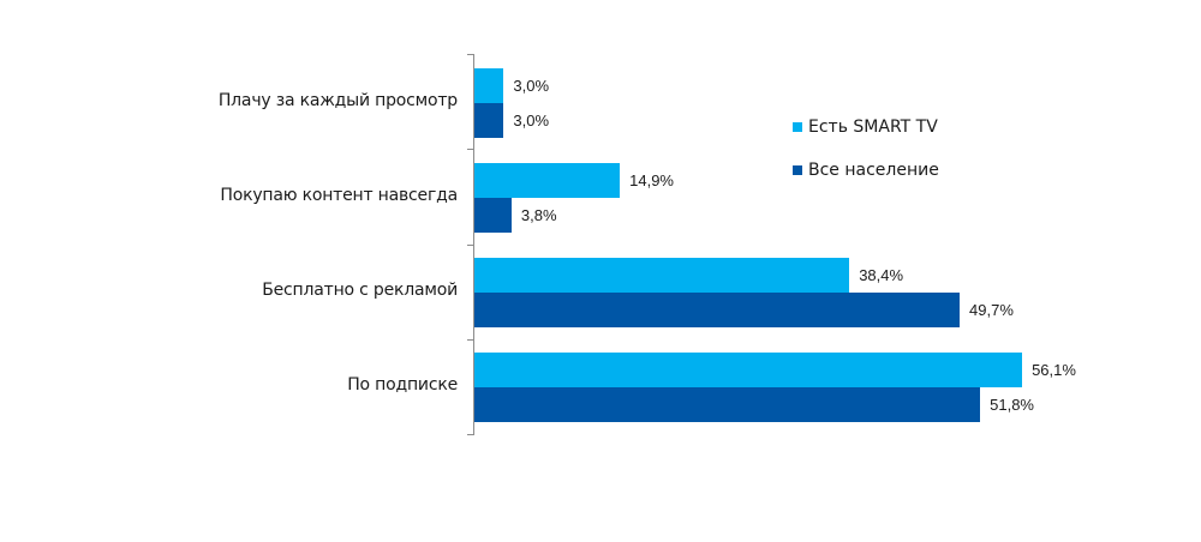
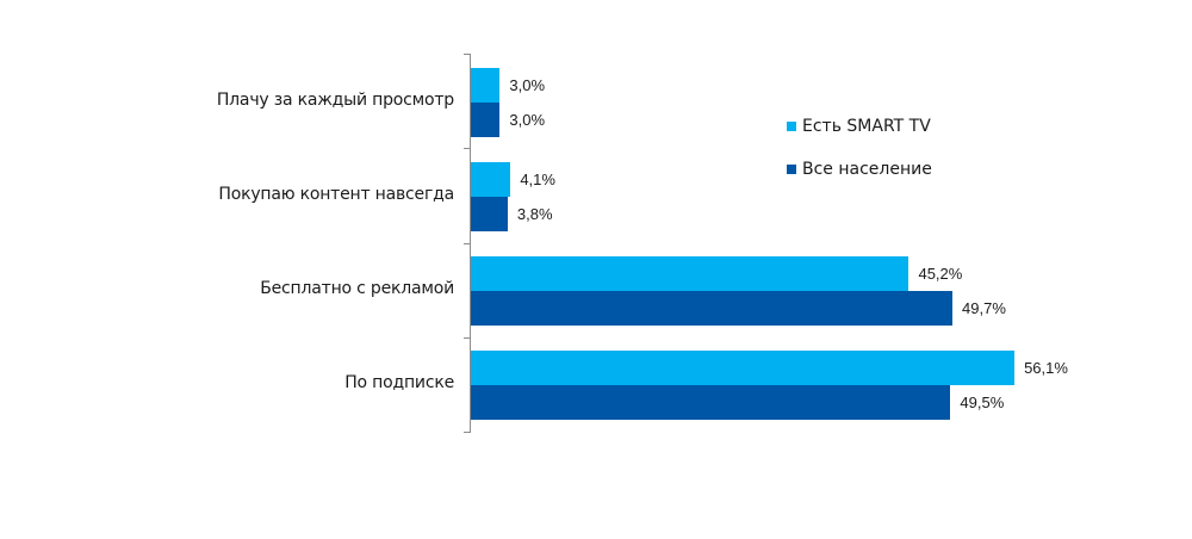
Есть SMART TV/Покупаю контент навсегда: 14,9% -> 4,1%
Есть SMART TV/Бесплатно с рекламой: 38,4% -> 45,2%
Все население/По подписке: 51,8% -> 49,5%
